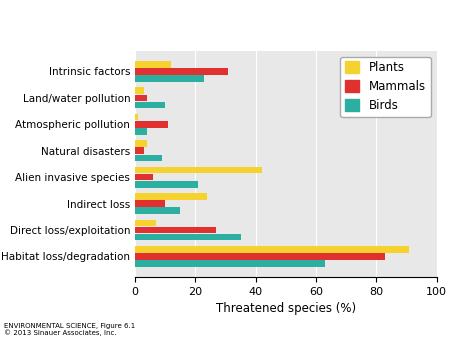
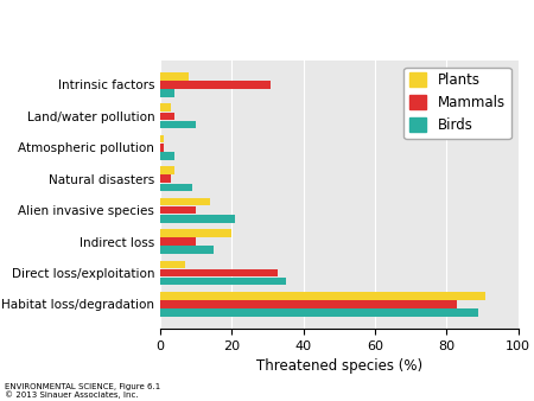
Plants/Intrinsic factors: 12 -> 8
Birds/Intrinsic factors: 23 -> 4
Mammals/Atmospheric pollution: 11 -> 1
Plants/Alien invasive species: 42 -> 14
Mammals/Alien invasive species: 6 -> 10
Plants/Indirect loss: 24 -> 20
Mammals/Direct loss/exploitation: 27 -> 33
Birds/Habitat loss/degradation: 63 -> 89
